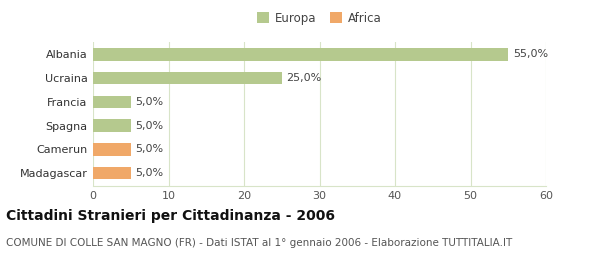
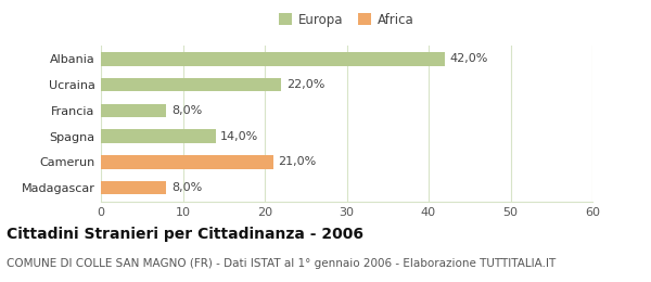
Albania: 55,0% -> 42,0%
Ucraina: 25,0% -> 22,0%
Francia: 5,0% -> 8,0%
Spagna: 5,0% -> 14,0%
Camerun: 5,0% -> 21,0%
Madagascar: 5,0% -> 8,0%
